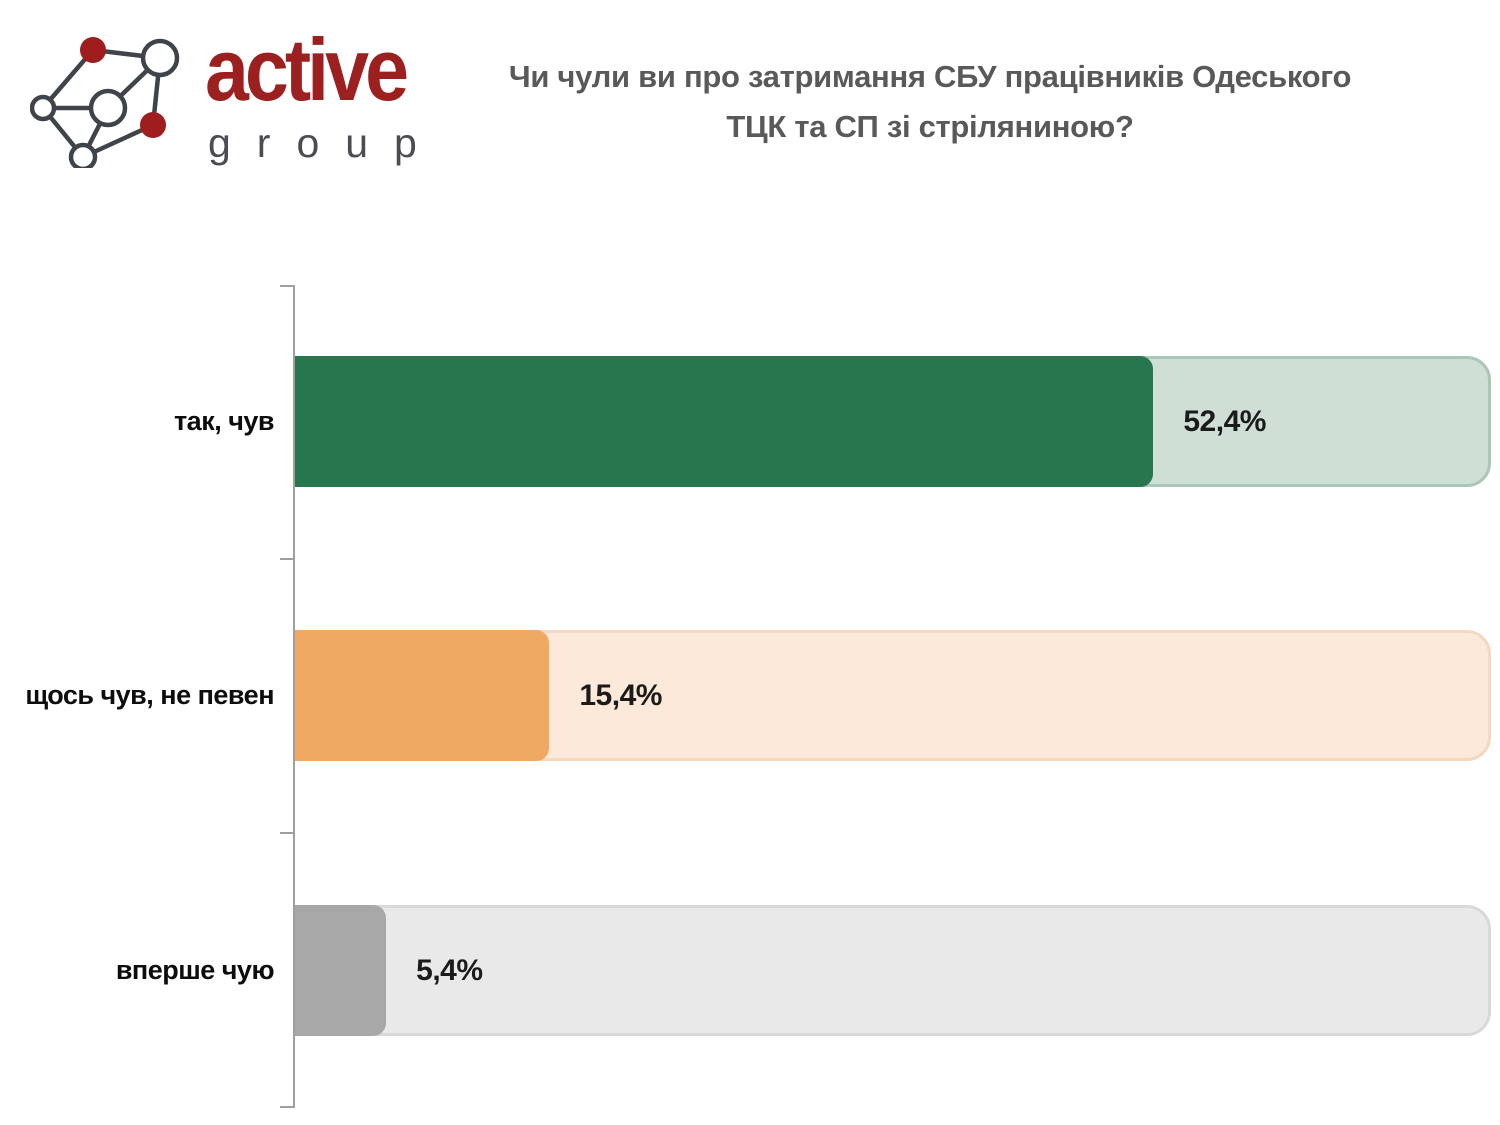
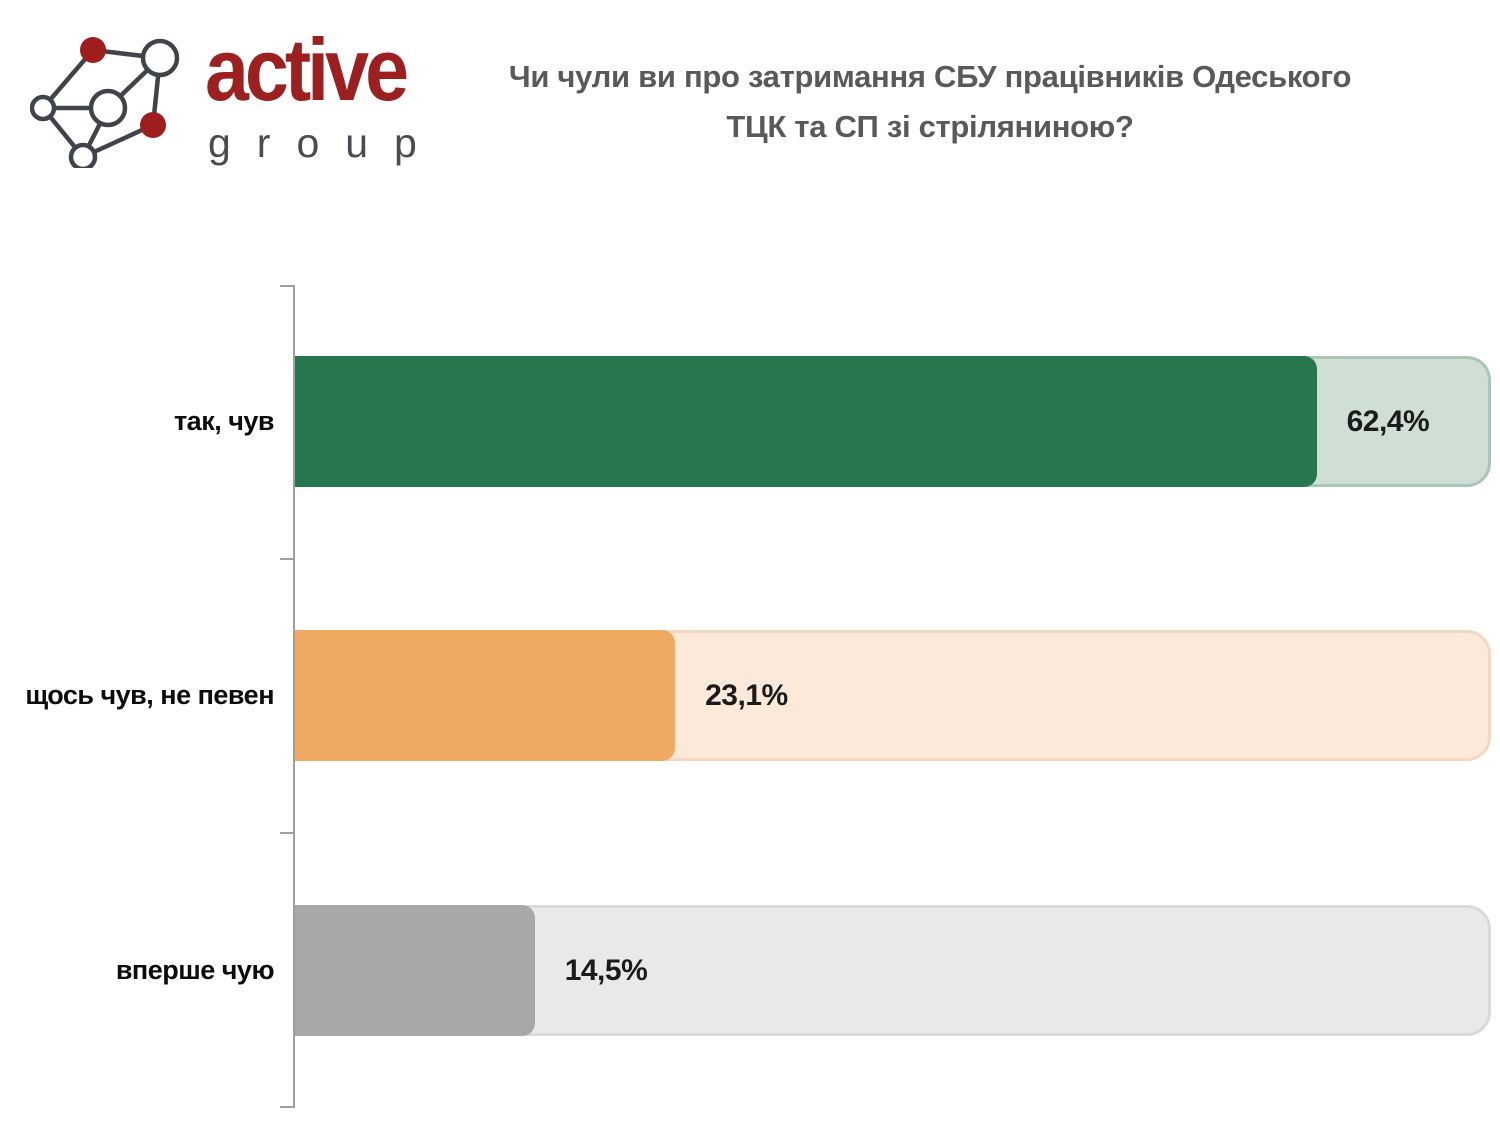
так, чув: 52,4% -> 62,4%
щось чув, не певен: 15,4% -> 23,1%
вперше чую: 5,4% -> 14,5%
